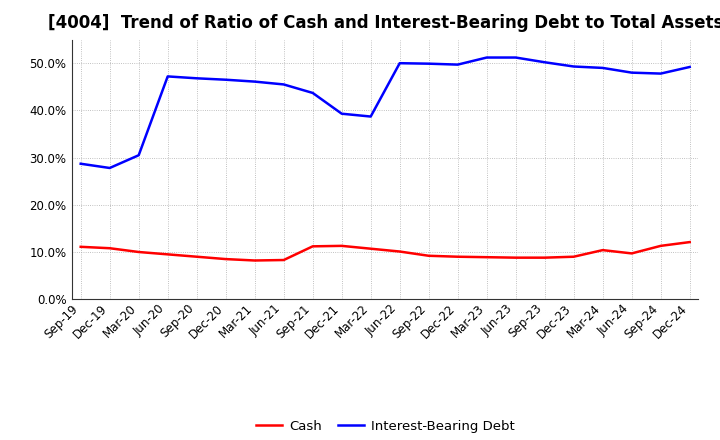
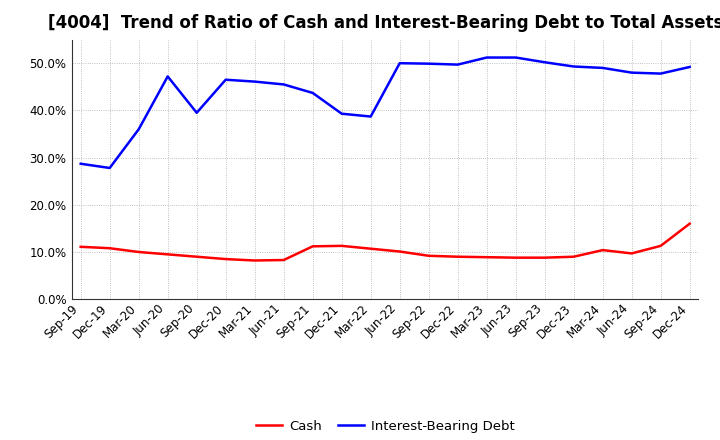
Interest-Bearing Debt/Mar-20: 30.5% -> 36.0%
Interest-Bearing Debt/Sep-20: 46.8% -> 39.5%
Cash/Dec-24: 12.1% -> 16.0%
